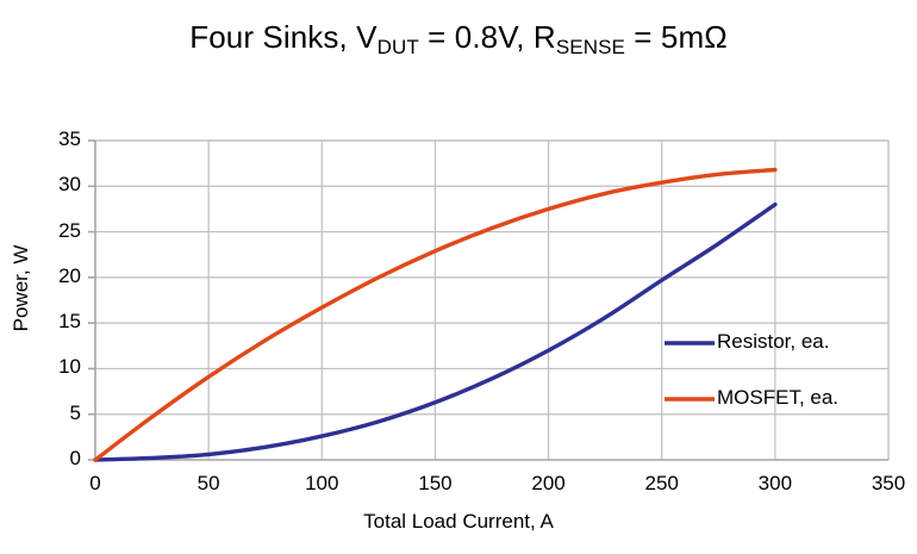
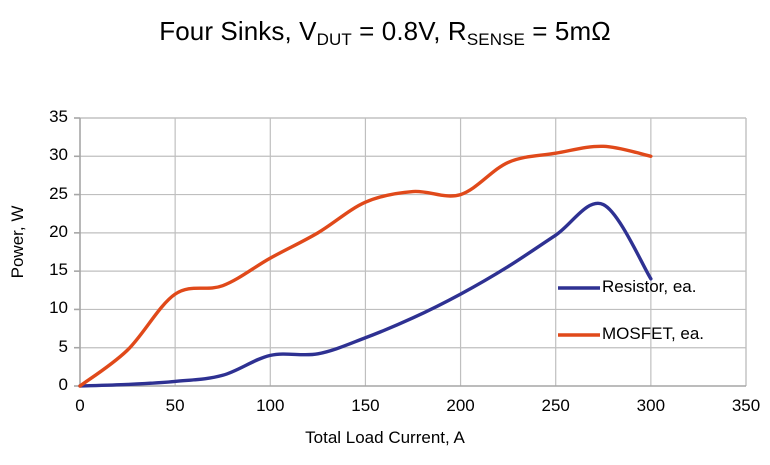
MOSFET, ea./50: 9 -> 12
Resistor, ea./100: 3 -> 4
MOSFET, ea./150: 23 -> 24
MOSFET, ea./200: 28 -> 25
Resistor, ea./300: 28 -> 14
MOSFET, ea./300: 32 -> 30
